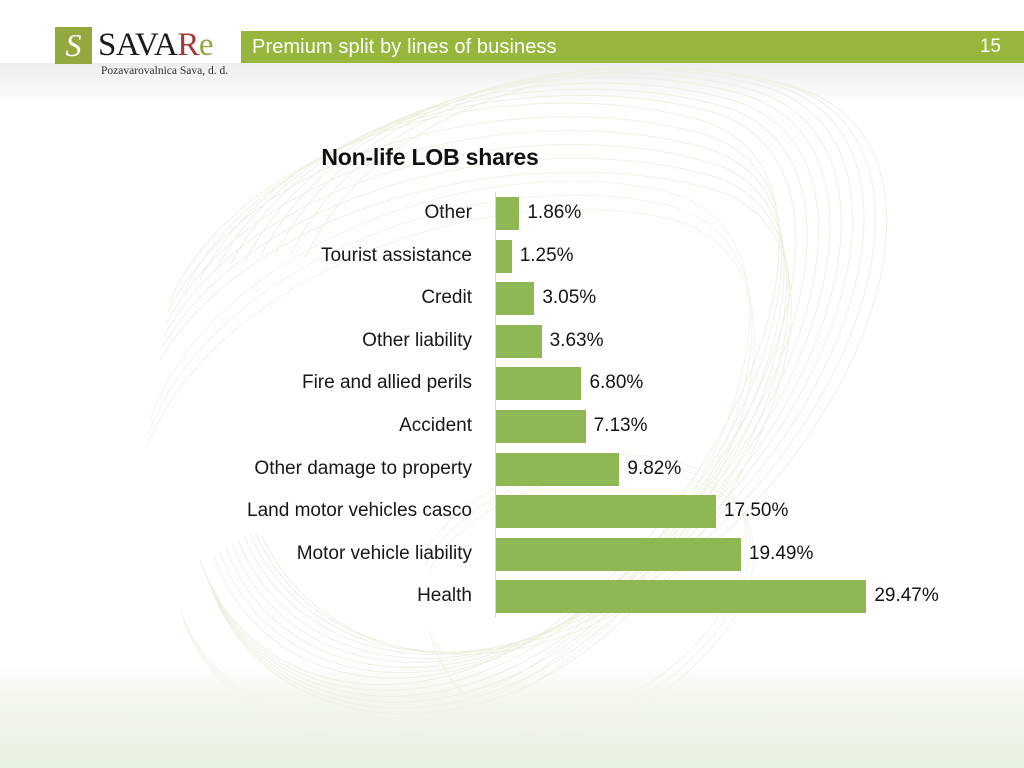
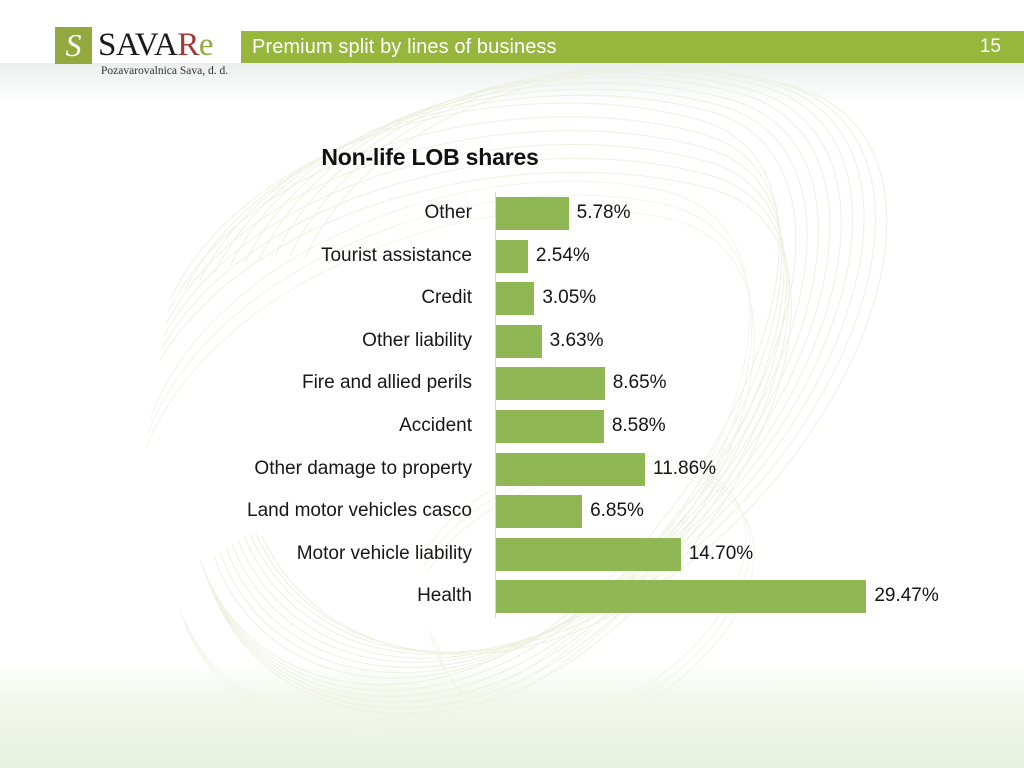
Other: 1.86% -> 5.78%
Tourist assistance: 1.25% -> 2.54%
Fire and allied perils: 6.80% -> 8.65%
Accident: 7.13% -> 8.58%
Other damage to property: 9.82% -> 11.86%
Land motor vehicles casco: 17.50% -> 6.85%
Motor vehicle liability: 19.49% -> 14.70%
